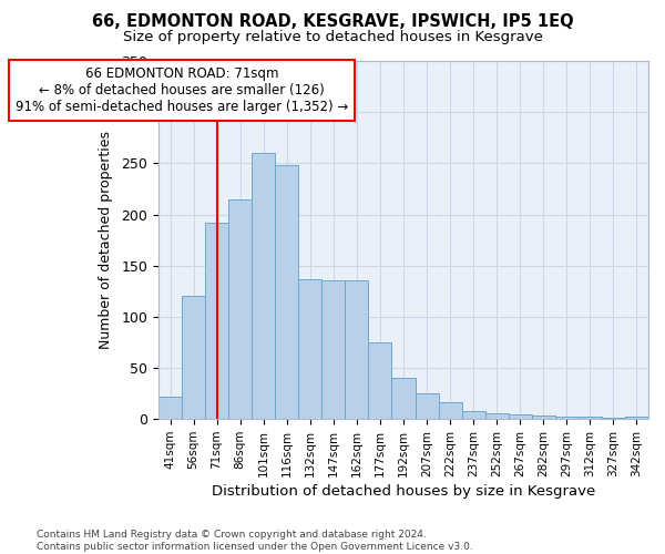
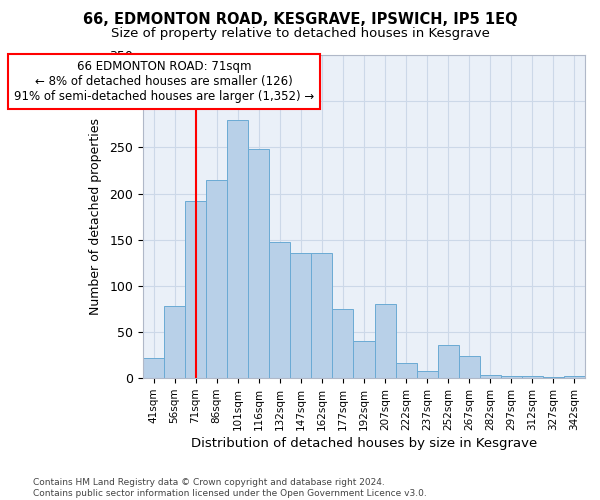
56sqm: 120 -> 78
101sqm: 260 -> 280
132sqm: 137 -> 148
207sqm: 25 -> 80
252sqm: 6 -> 36
267sqm: 5 -> 24
